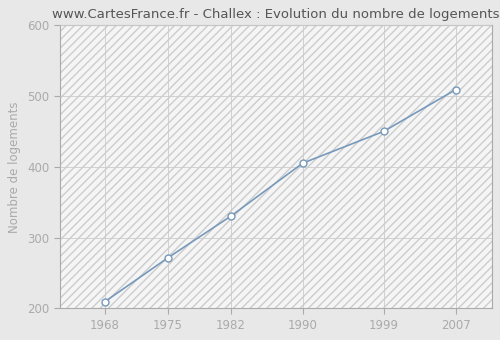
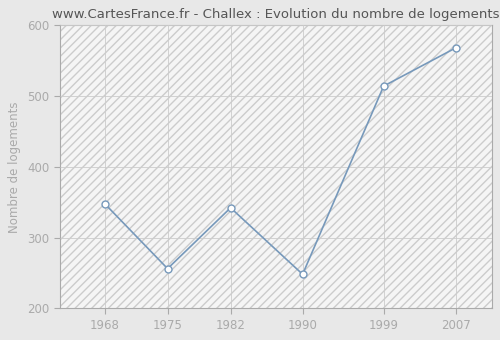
1968: 209 -> 348
1975: 271 -> 256
1982: 330 -> 342
1990: 405 -> 248
1999: 450 -> 514
2007: 509 -> 568
